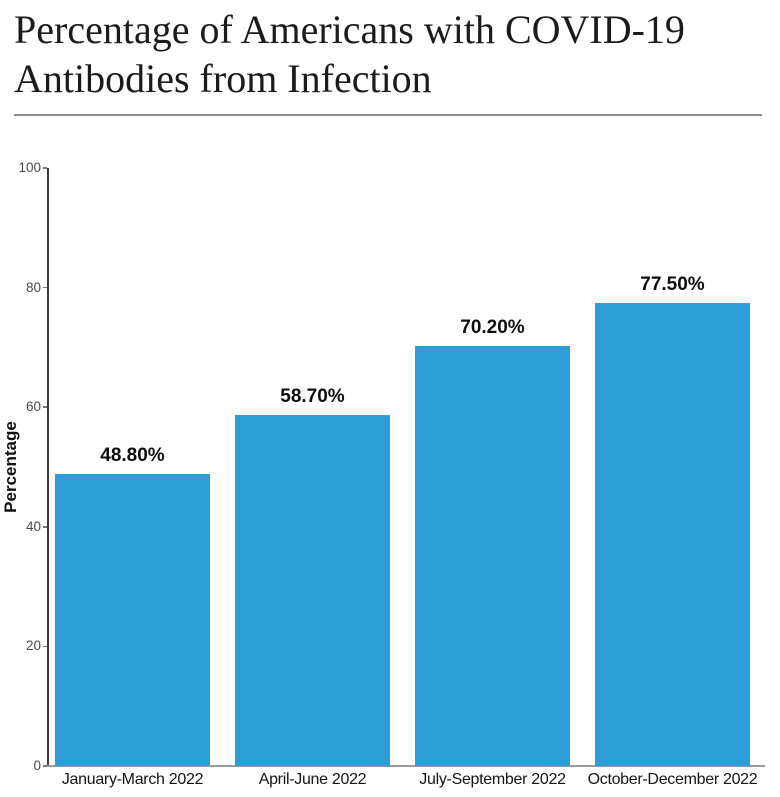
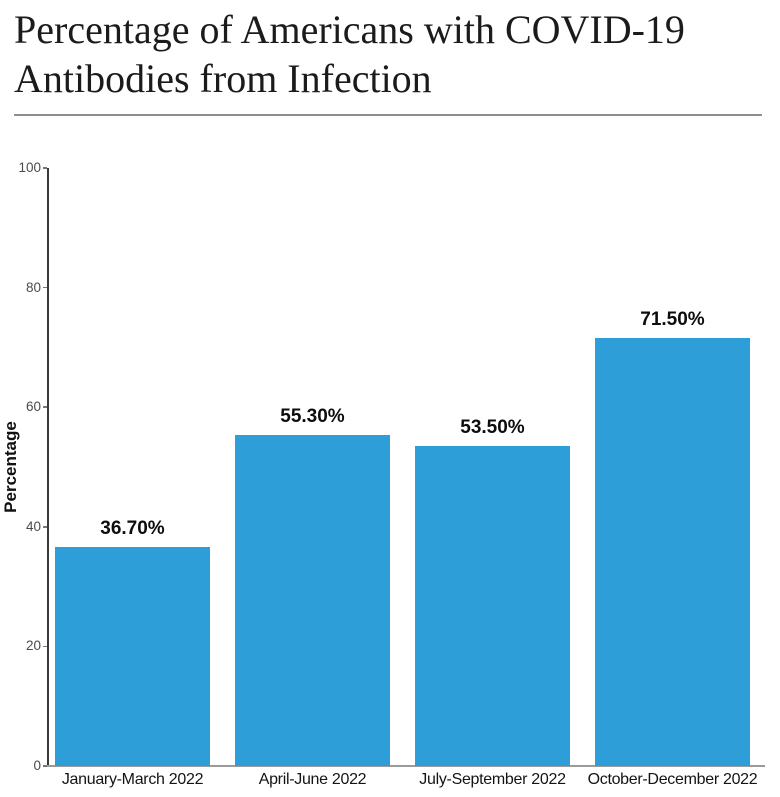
January-March 2022: 48.80% -> 36.70%
April-June 2022: 58.70% -> 55.30%
July-September 2022: 70.20% -> 53.50%
October-December 2022: 77.50% -> 71.50%
